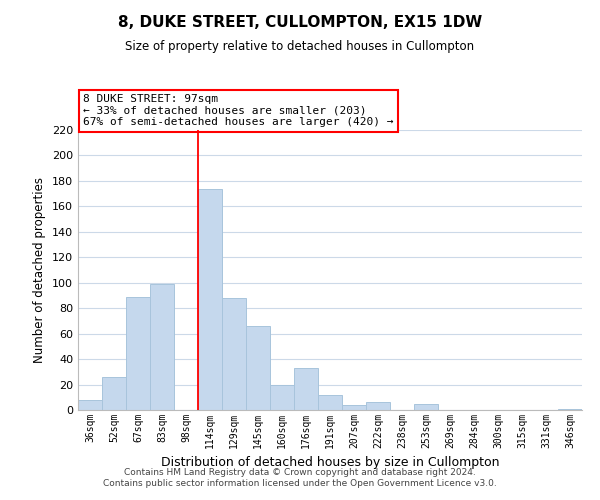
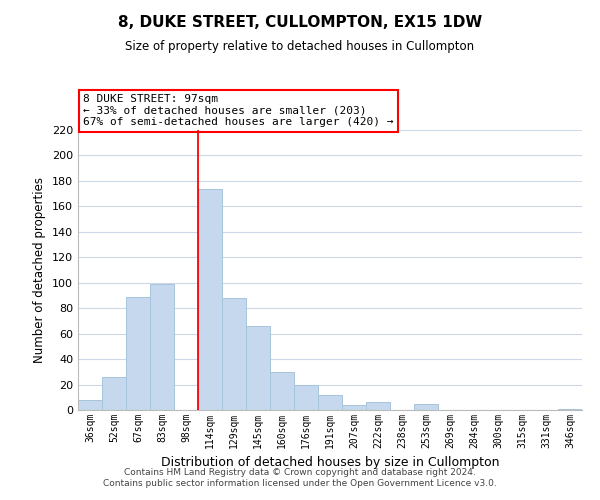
160sqm: 20 -> 30
176sqm: 33 -> 20
